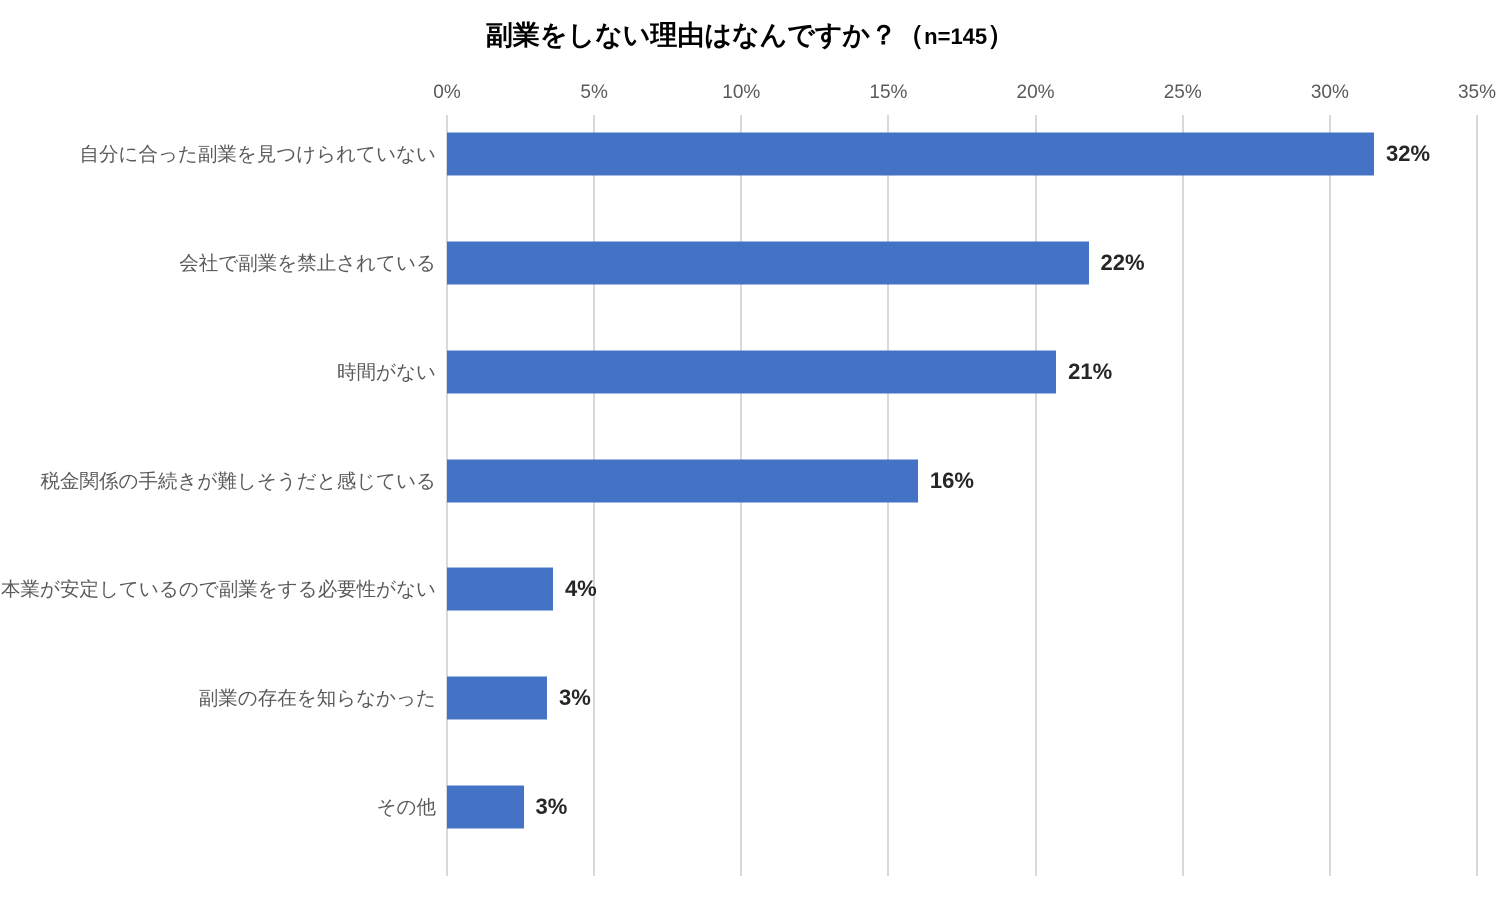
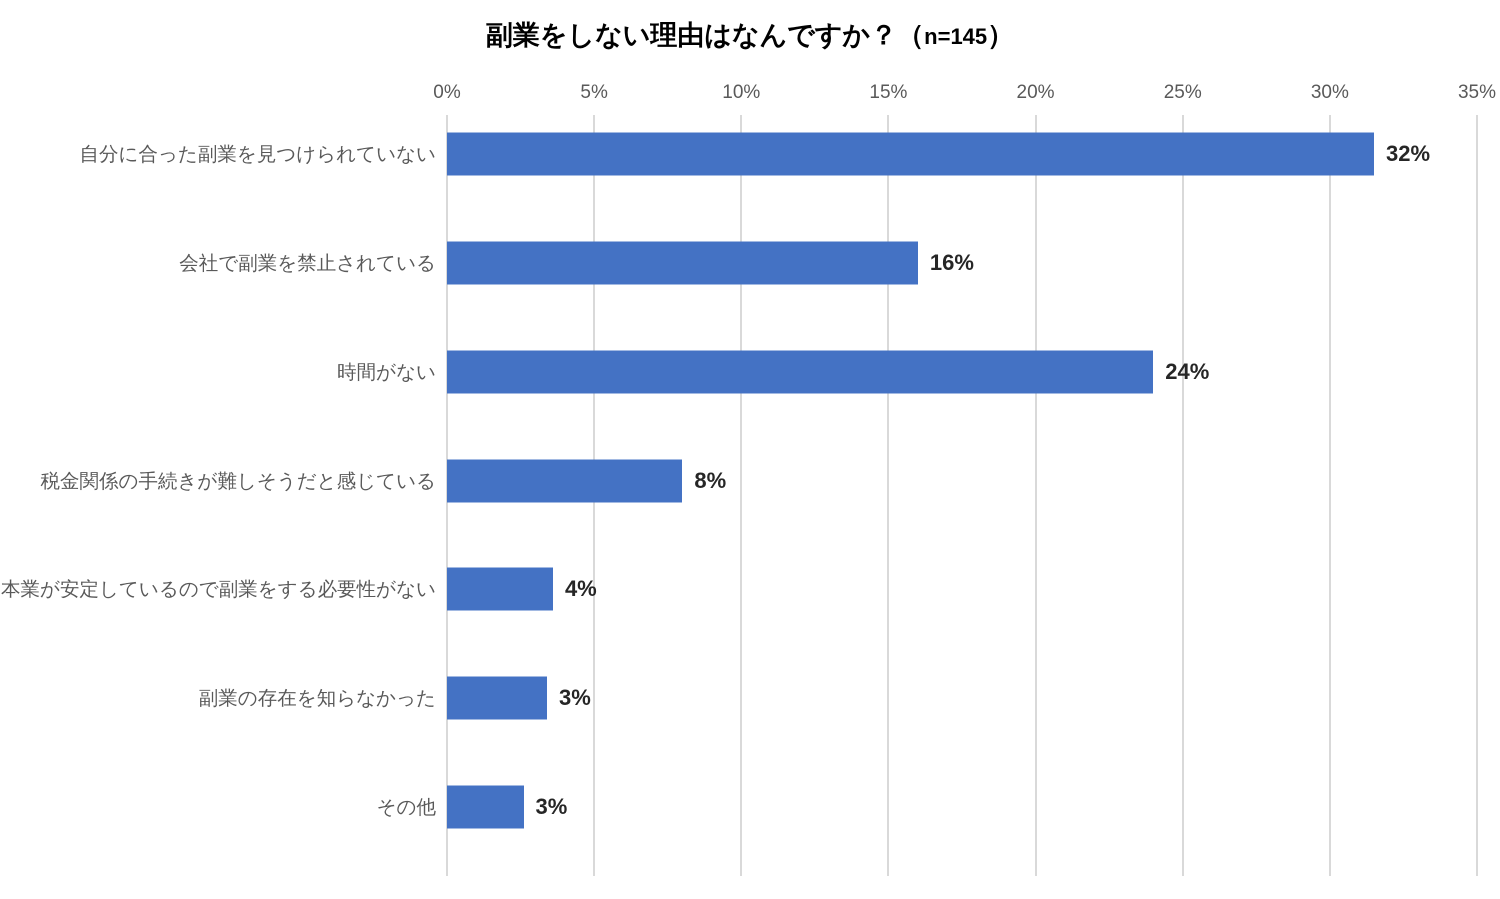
会社で副業を禁止されている: 22% -> 16%
時間がない: 21% -> 24%
税金関係の手続きが難しそうだと感じている: 16% -> 8%
